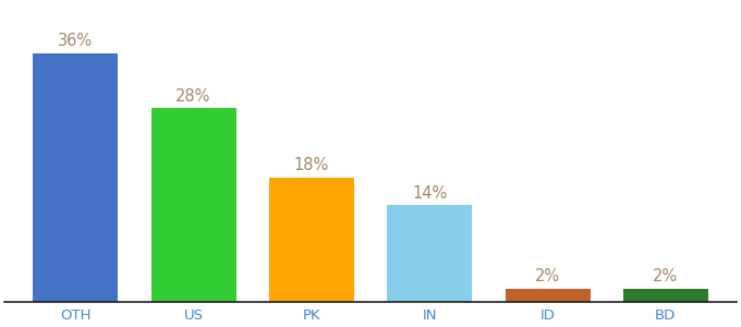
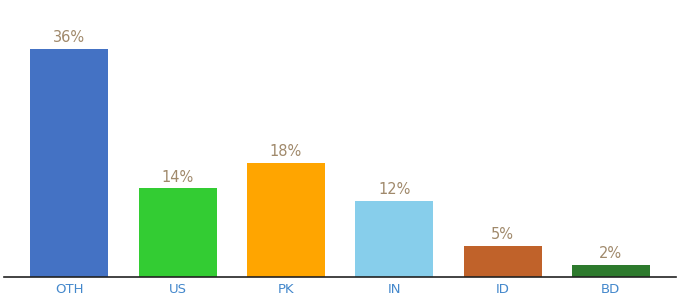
US: 28% -> 14%
IN: 14% -> 12%
ID: 2% -> 5%
